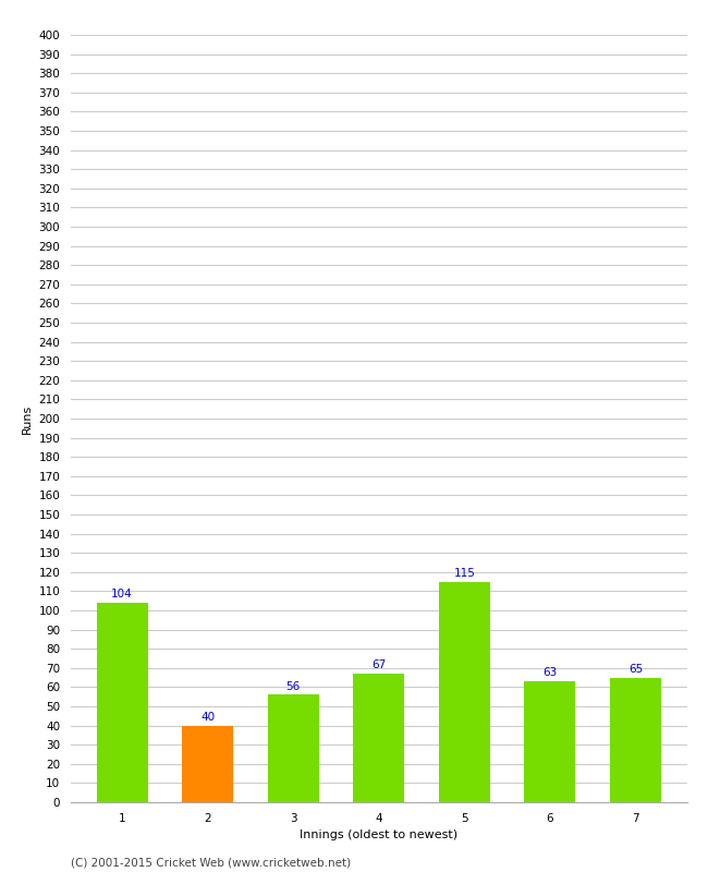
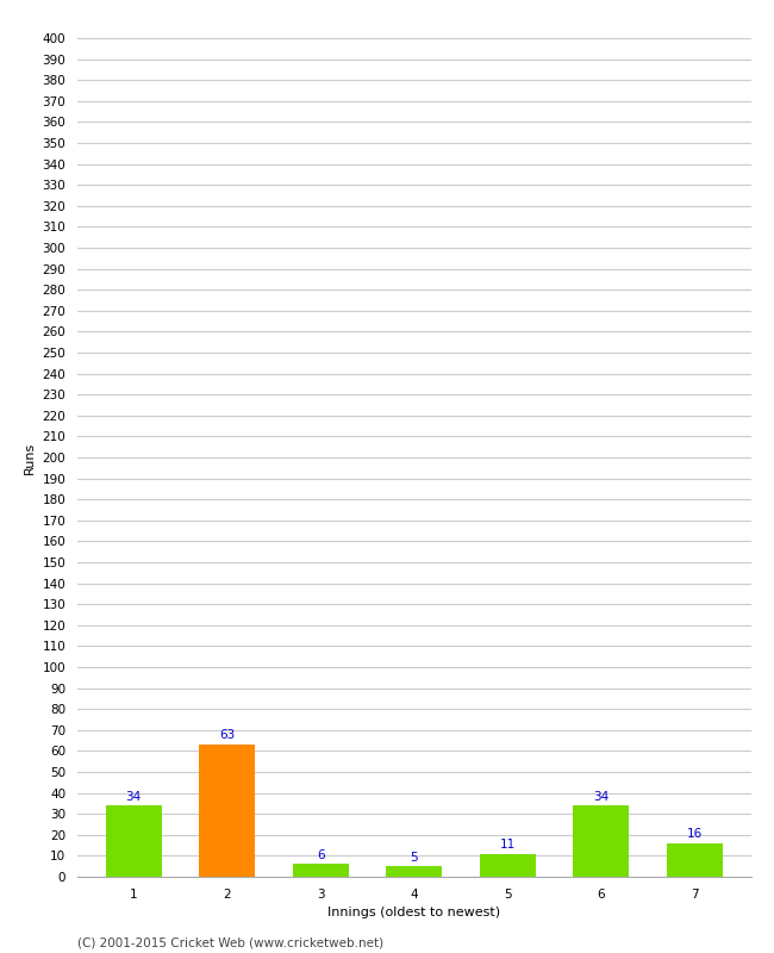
1: 104 -> 34
2: 40 -> 63
3: 56 -> 6
4: 67 -> 5
5: 115 -> 11
6: 63 -> 34
7: 65 -> 16
